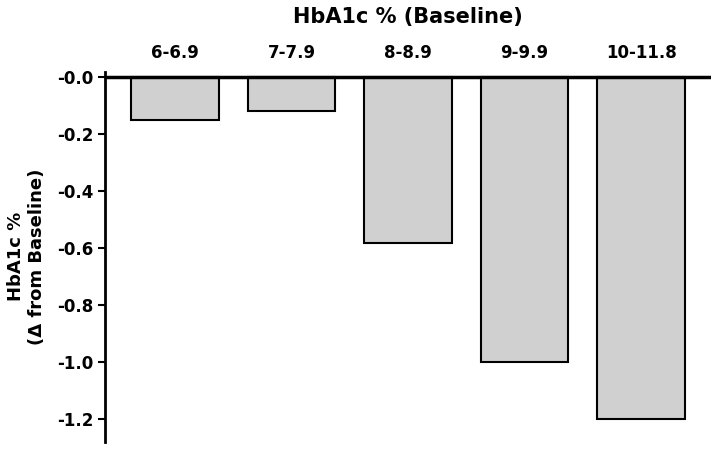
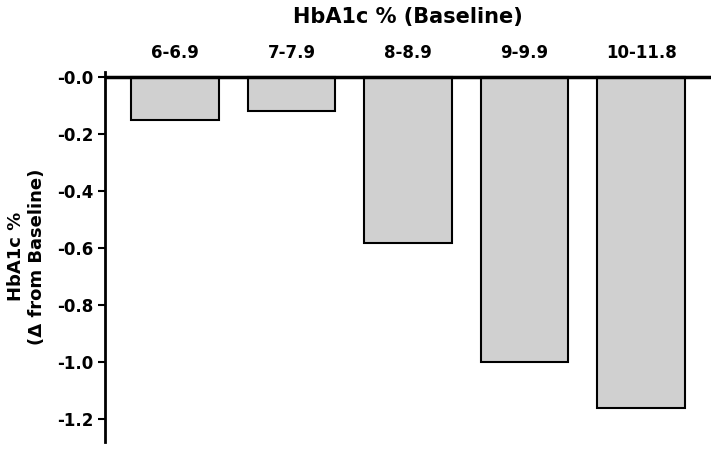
10-11.8: -1.20 -> -1.16
